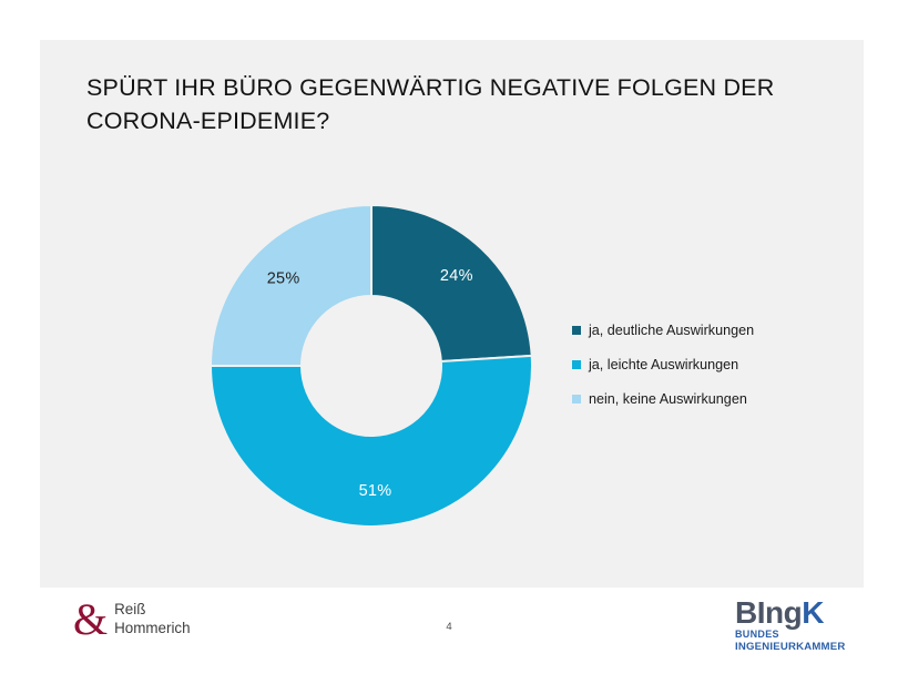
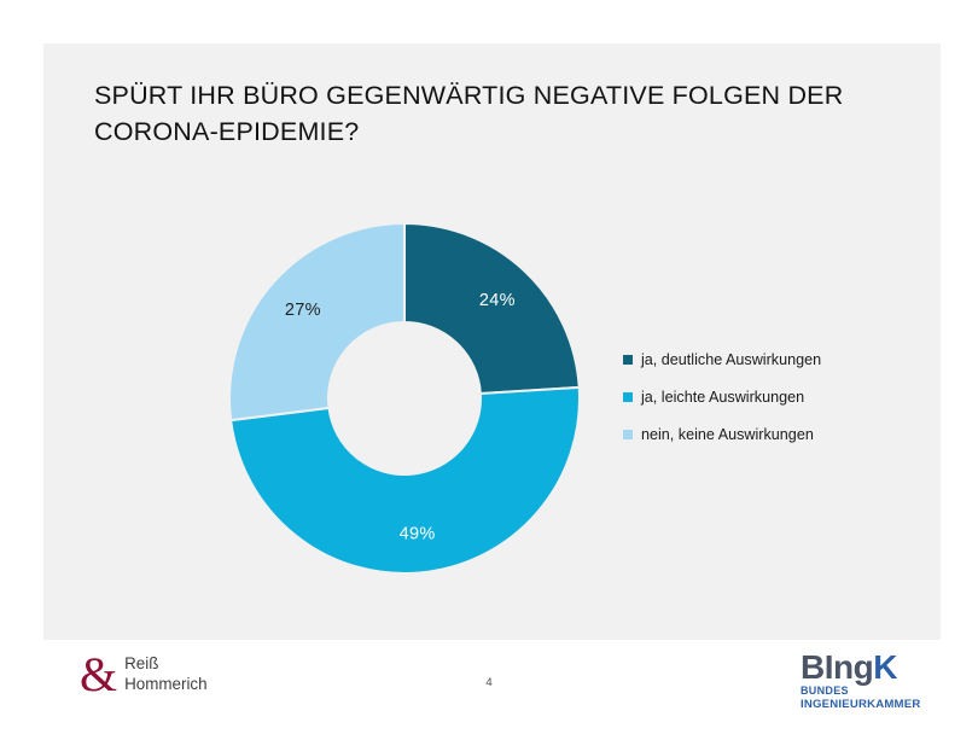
ja, leichte Auswirkungen: 51% -> 49%
nein, keine Auswirkungen: 25% -> 27%
